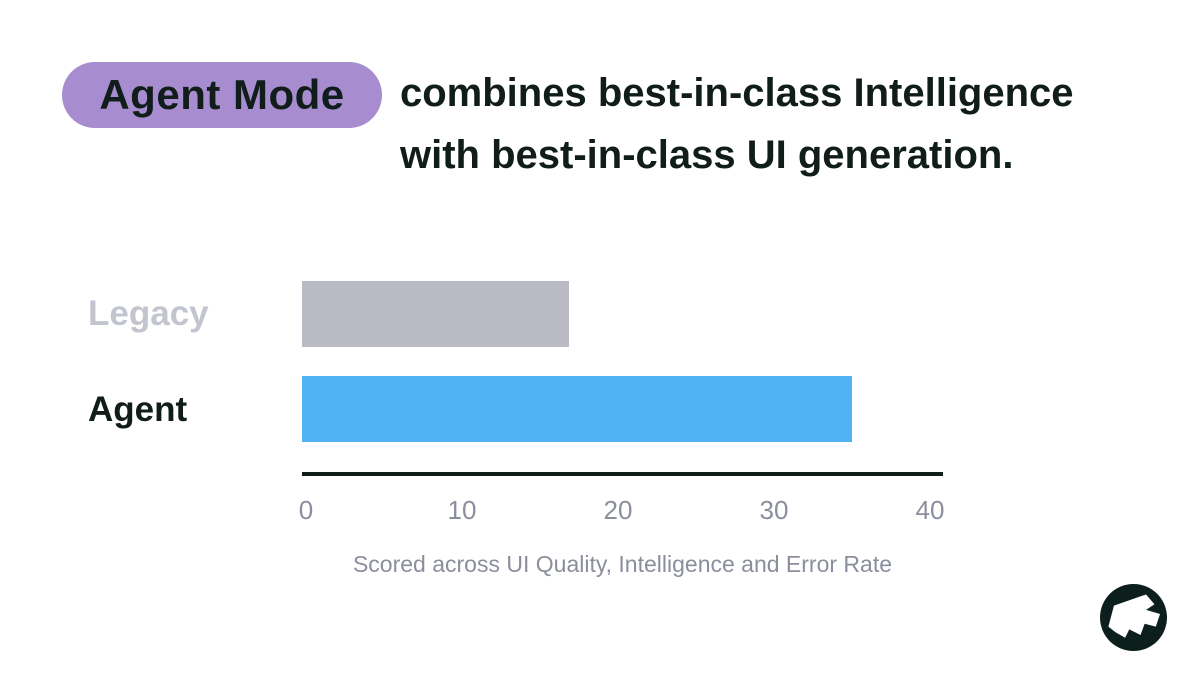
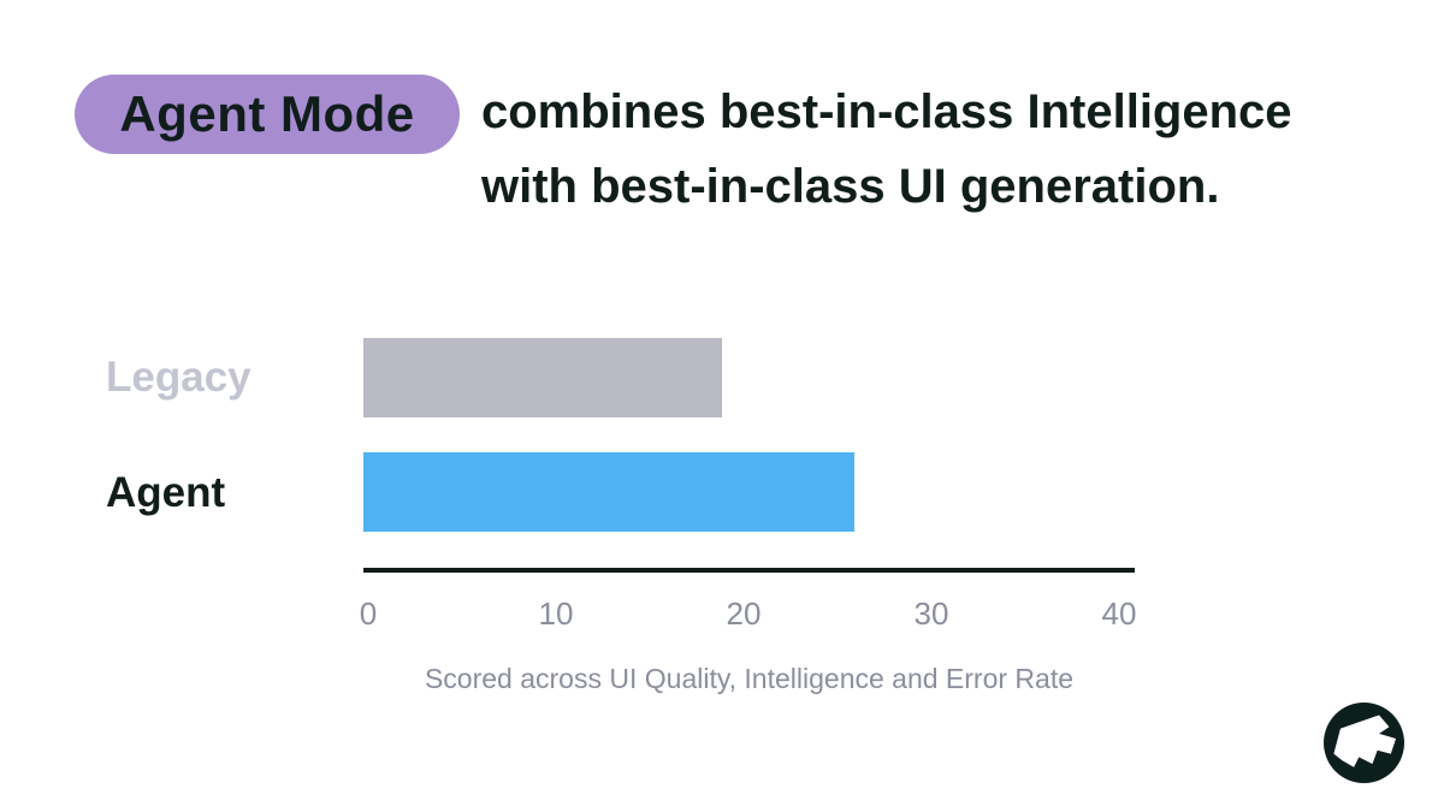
Legacy: 17 -> 19
Agent: 35 -> 26
